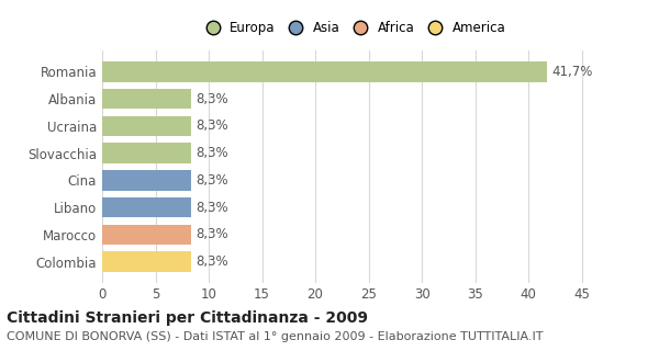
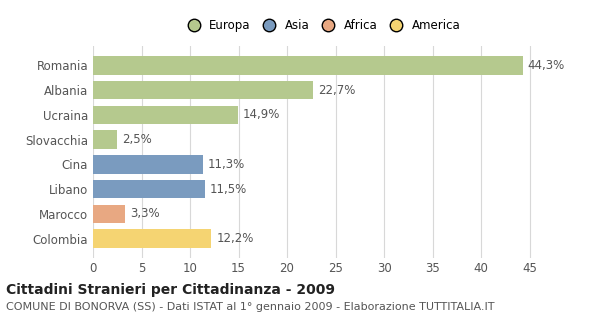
Romania: 41,7% -> 44,3%
Albania: 8,3% -> 22,7%
Ucraina: 8,3% -> 14,9%
Slovacchia: 8,3% -> 2,5%
Cina: 8,3% -> 11,3%
Libano: 8,3% -> 11,5%
Marocco: 8,3% -> 3,3%
Colombia: 8,3% -> 12,2%
